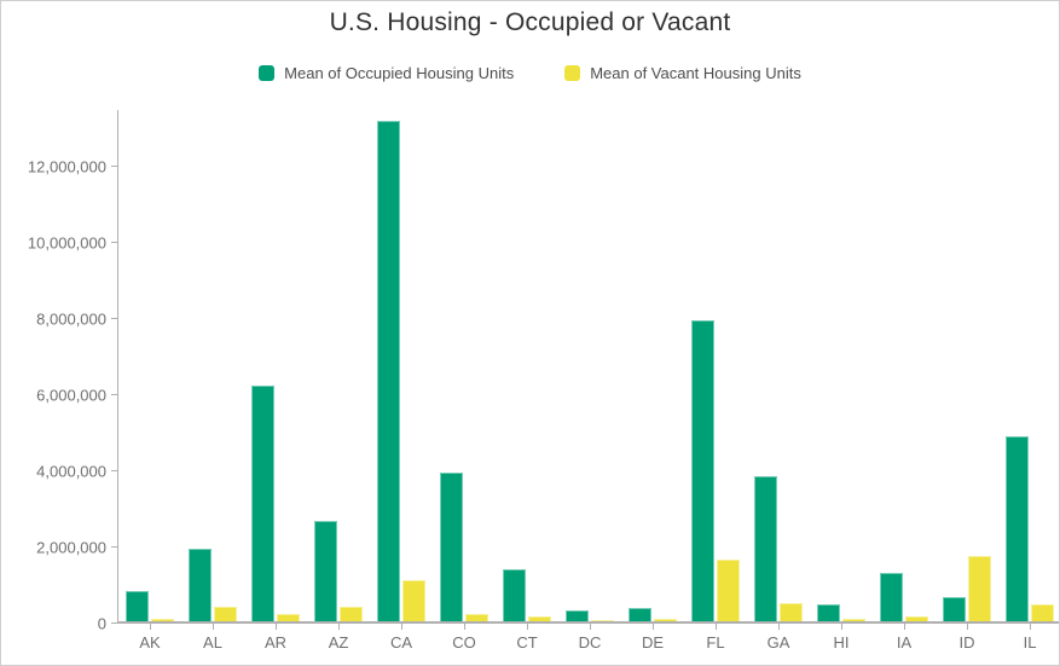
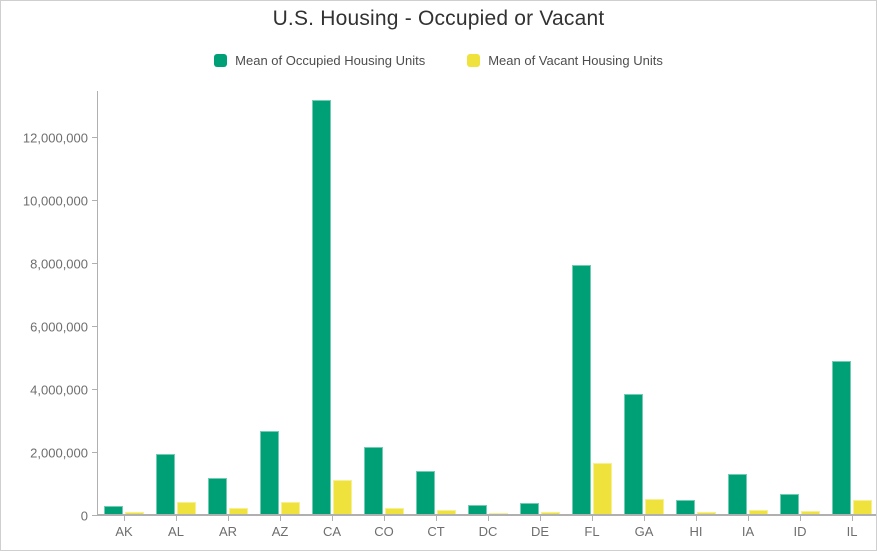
Mean of Occupied Housing Units/AK: 800000 -> 200000
Mean of Occupied Housing Units/AR: 6200000 -> 1200000
Mean of Occupied Housing Units/CO: 3900000 -> 2100000
Mean of Vacant Housing Units/ID: 1700000 -> 100000
